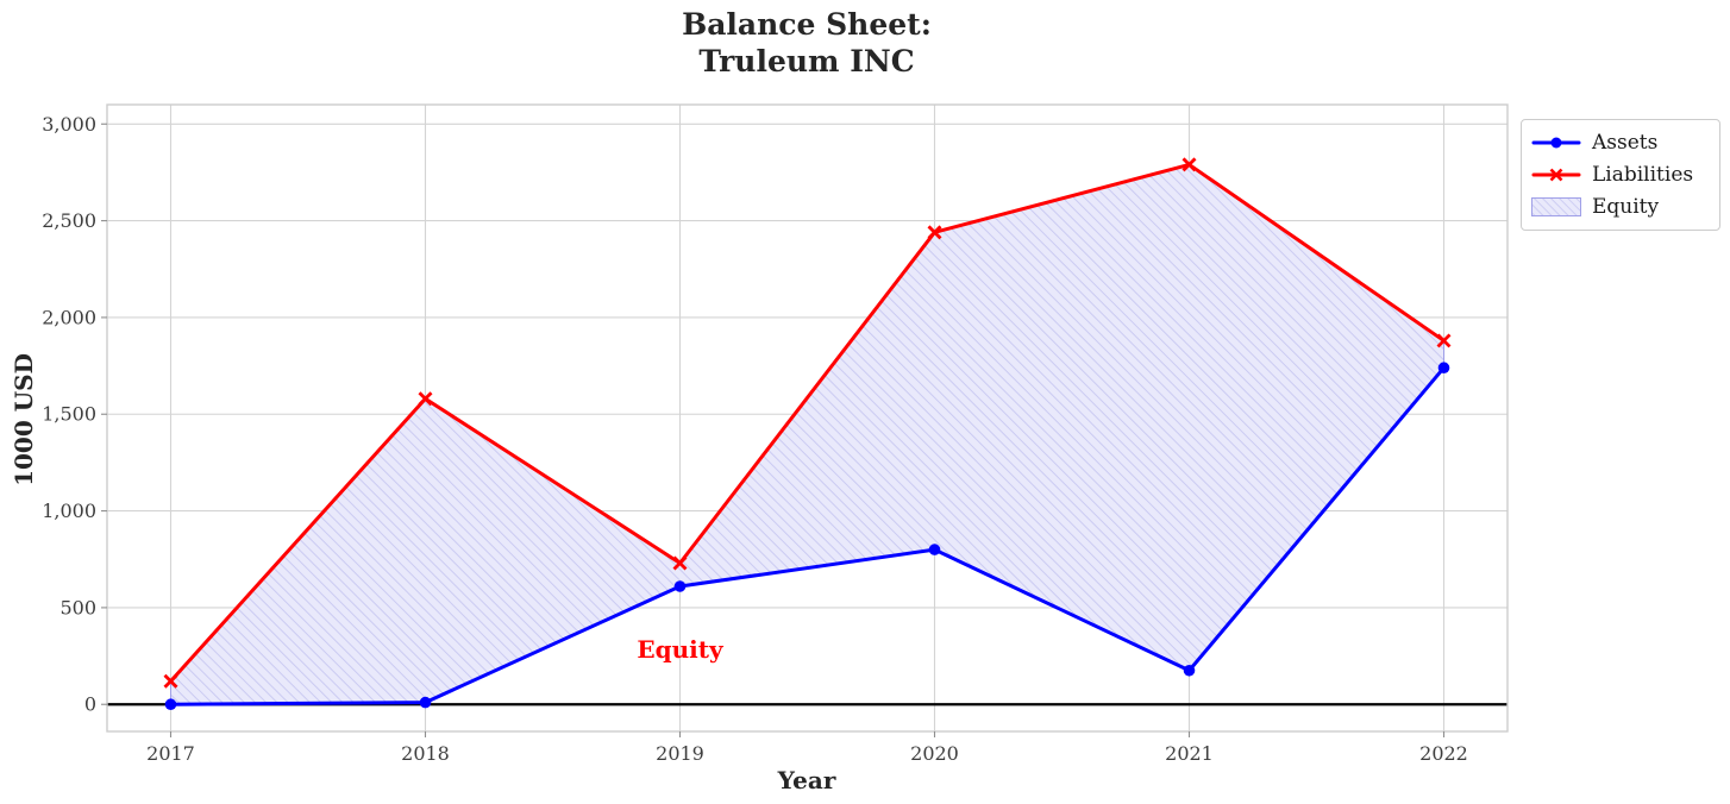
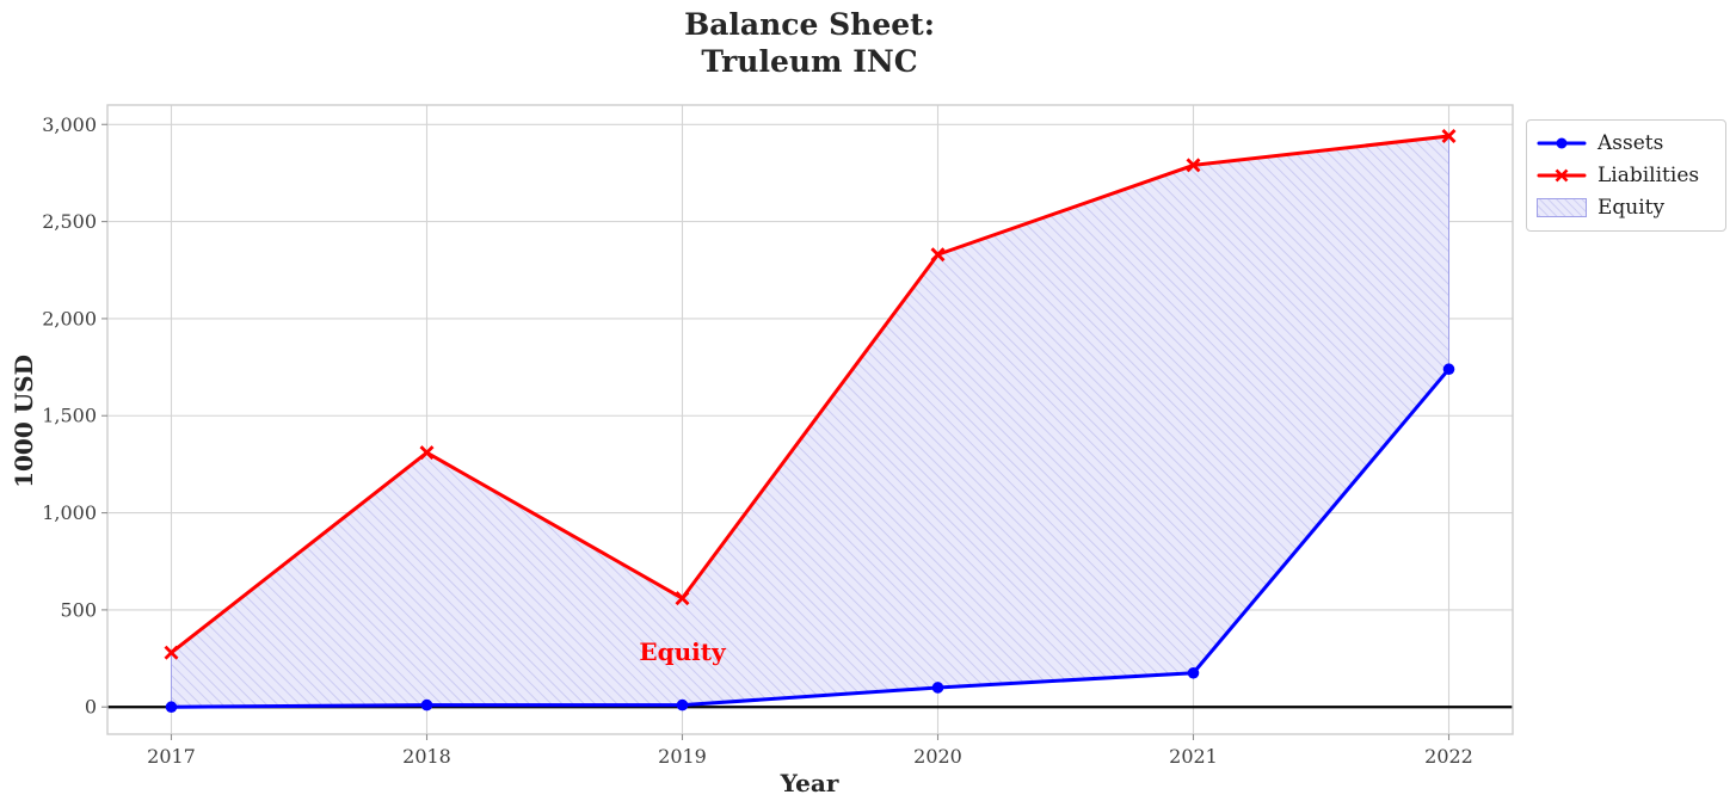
Liabilities/2017: 120 -> 280
Liabilities/2018: 1580 -> 1310
Assets/2019: 610 -> 10
Liabilities/2019: 730 -> 560
Assets/2020: 800 -> 100
Liabilities/2020: 2440 -> 2330
Liabilities/2022: 1880 -> 2940
